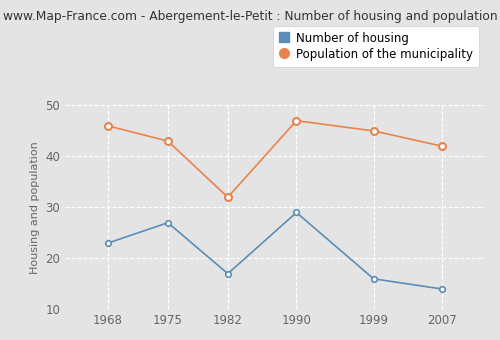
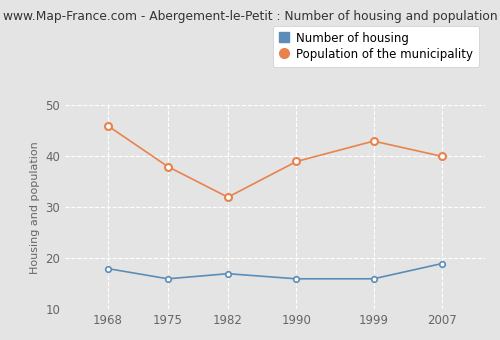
Number of housing/1968: 23 -> 18
Number of housing/1975: 27 -> 16
Population of the municipality/1975: 43 -> 38
Number of housing/1990: 29 -> 16
Population of the municipality/1990: 47 -> 39
Population of the municipality/1999: 45 -> 43
Number of housing/2007: 14 -> 19
Population of the municipality/2007: 42 -> 40
